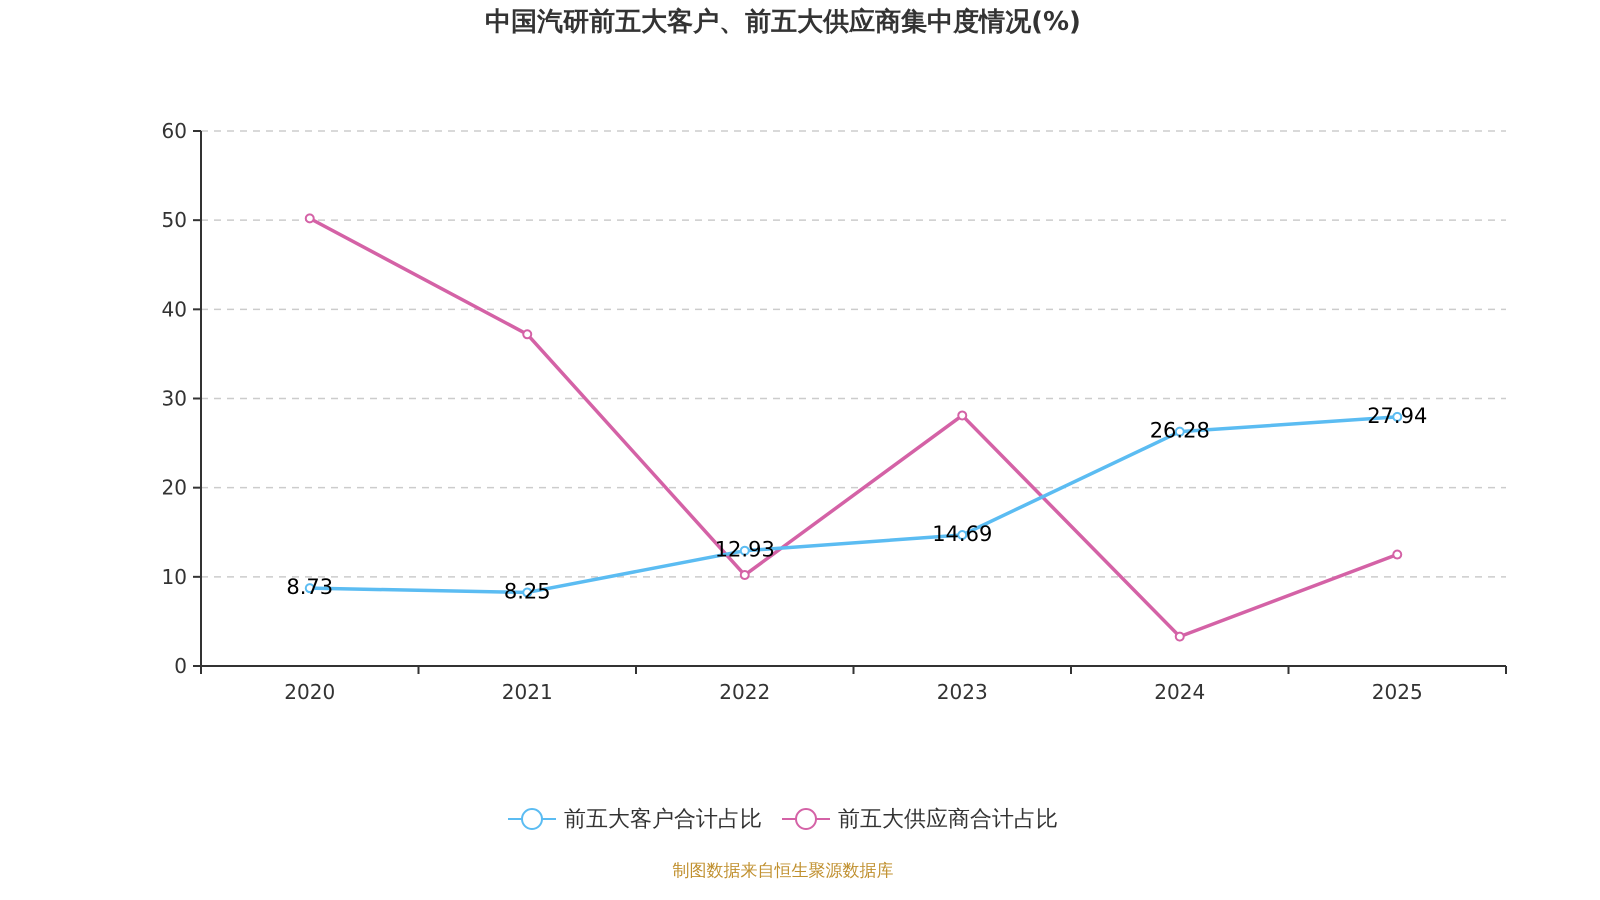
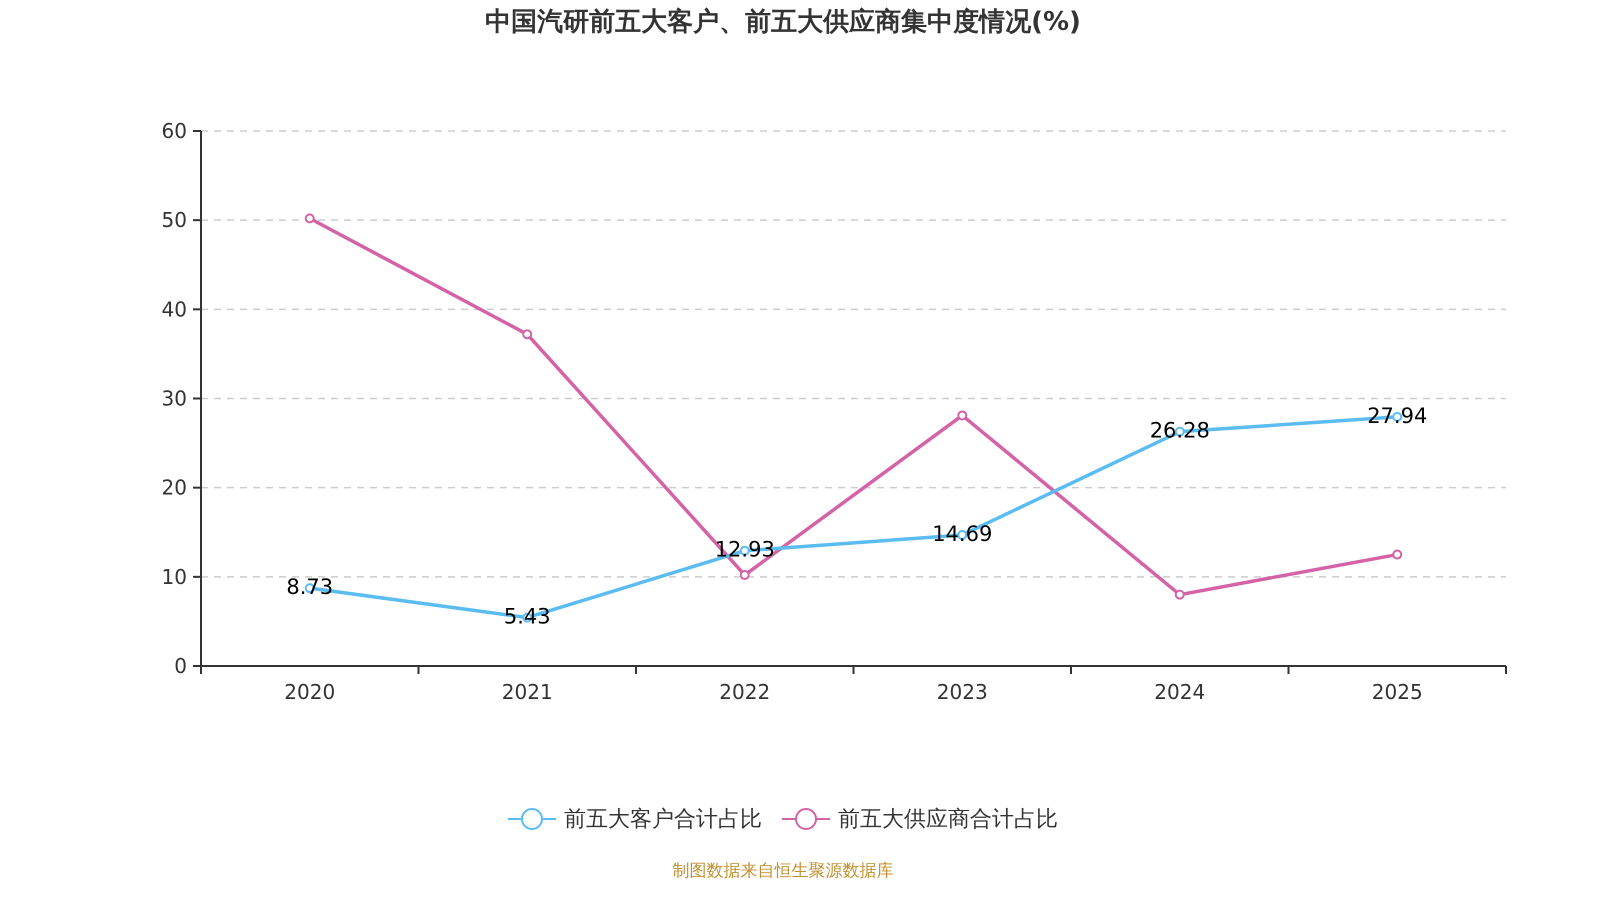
前五大客户合计占比/2021: 8.25 -> 5.43
前五大供应商合计占比/2024: 3 -> 8
